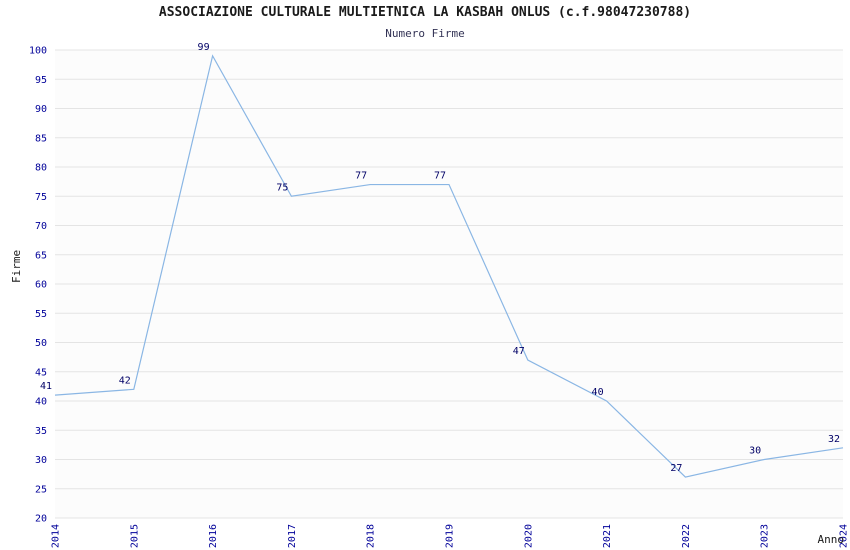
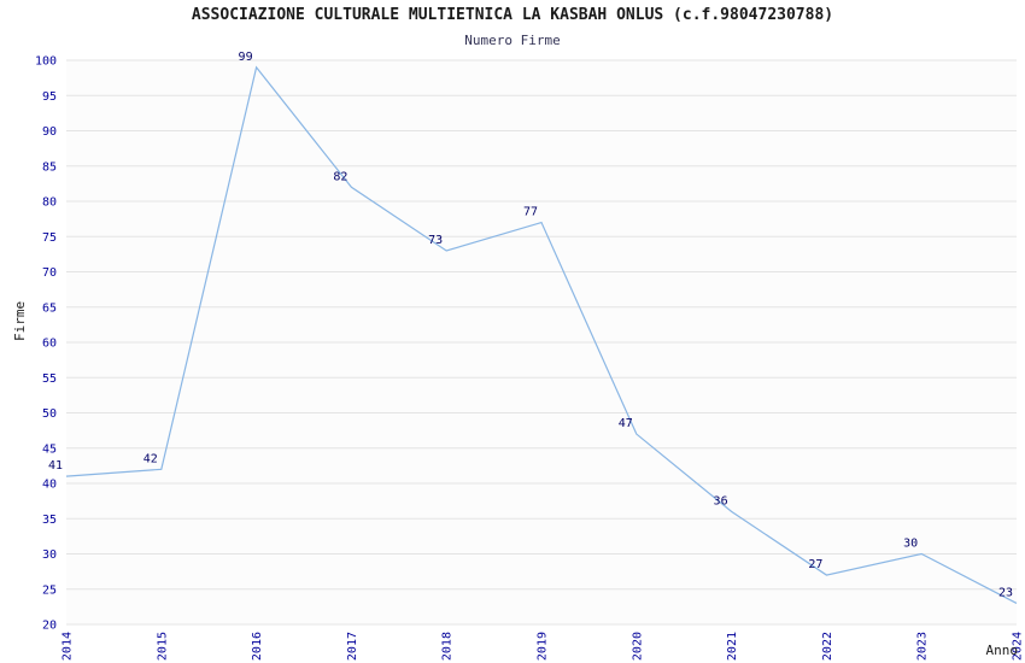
2017: 75 -> 82
2018: 77 -> 73
2021: 40 -> 36
2024: 32 -> 23
